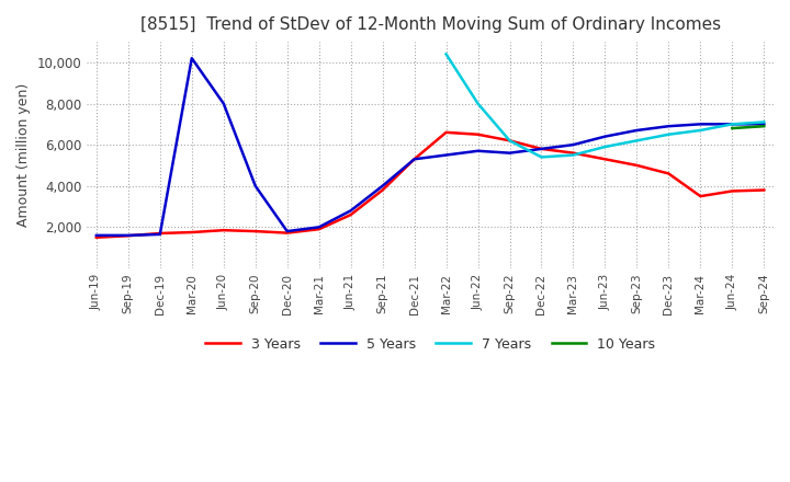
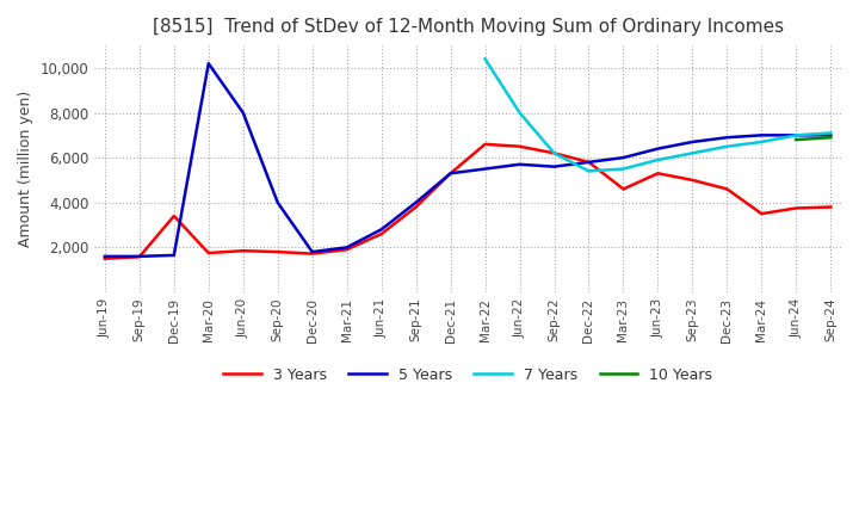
3 Years/Dec-19: 1,700 -> 3,400
3 Years/Mar-23: 5,600 -> 4,600
